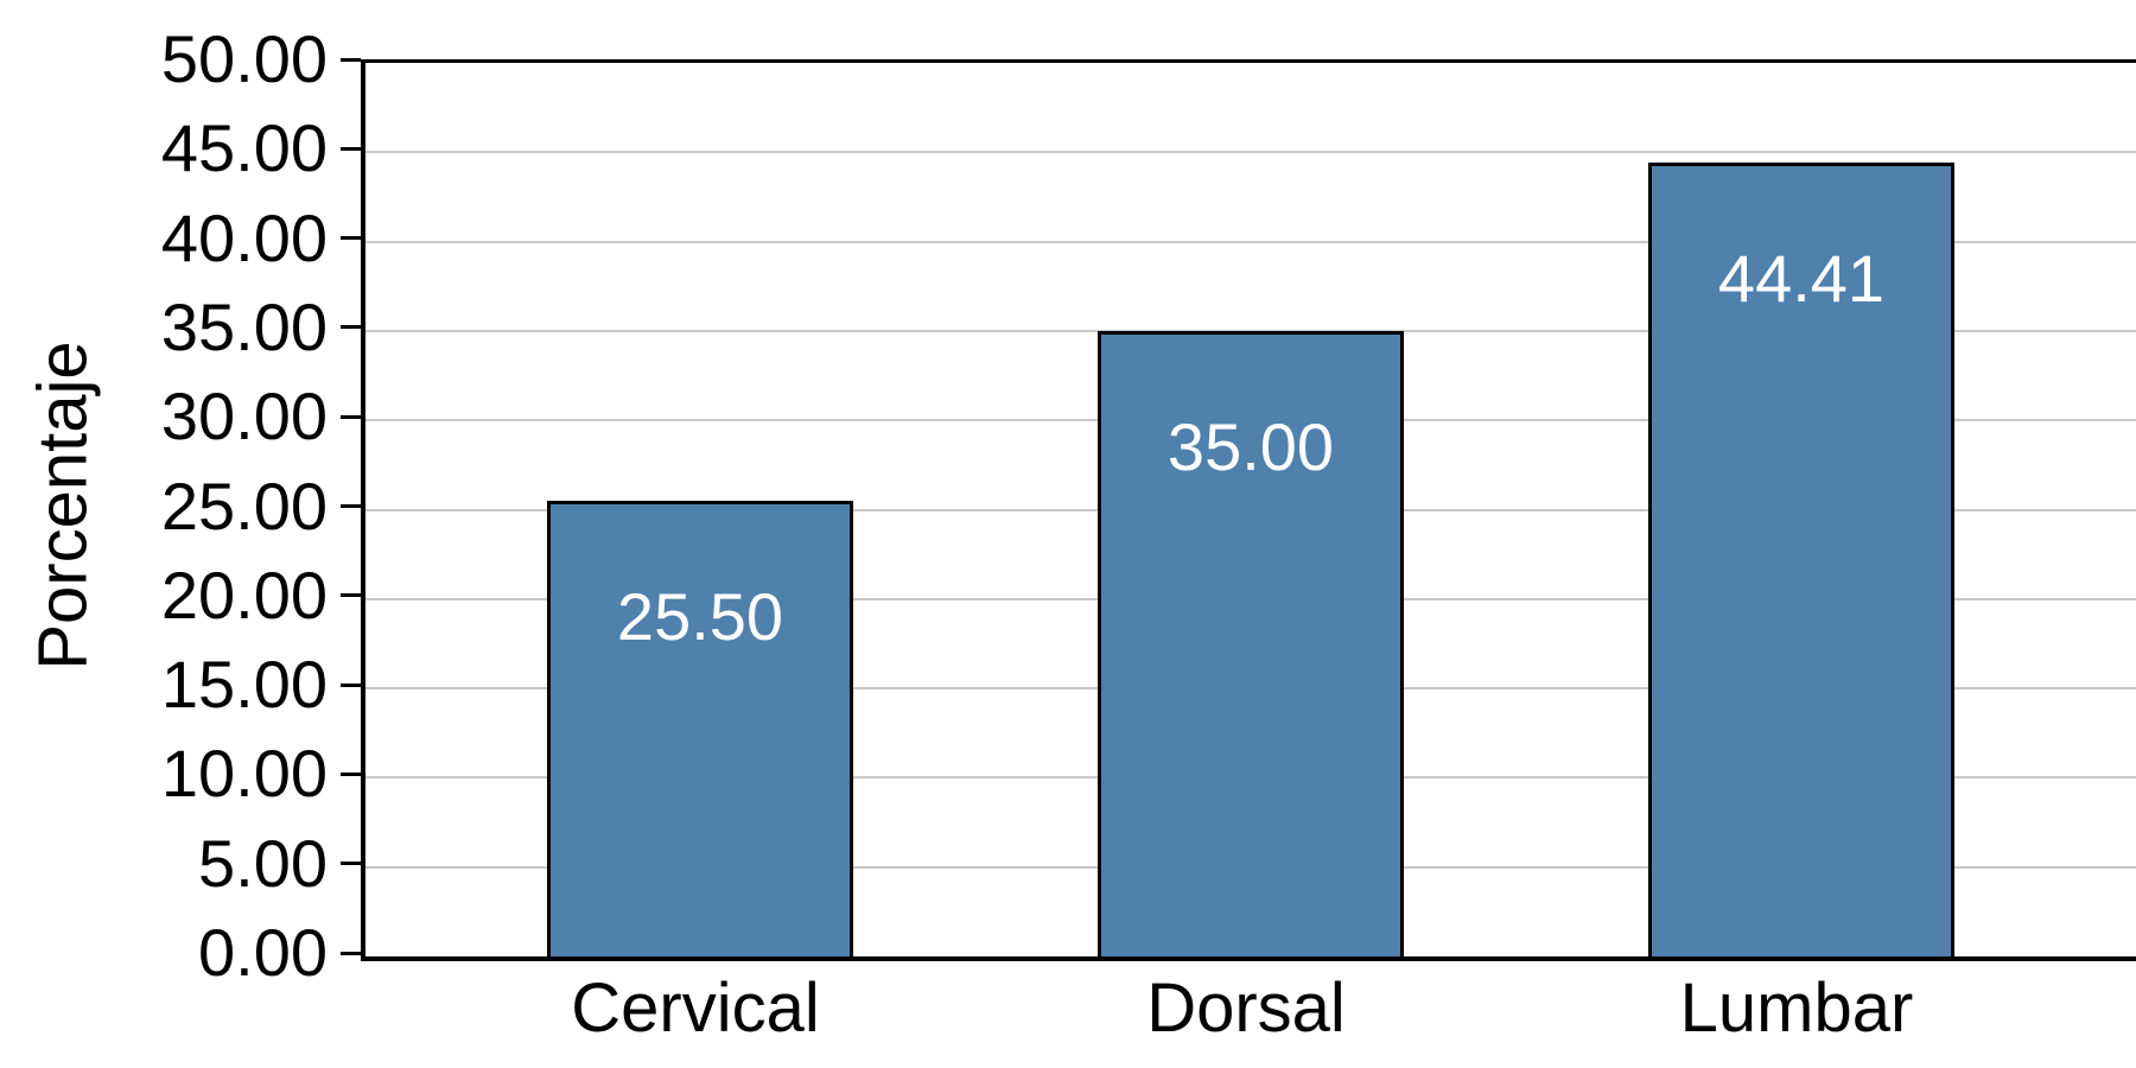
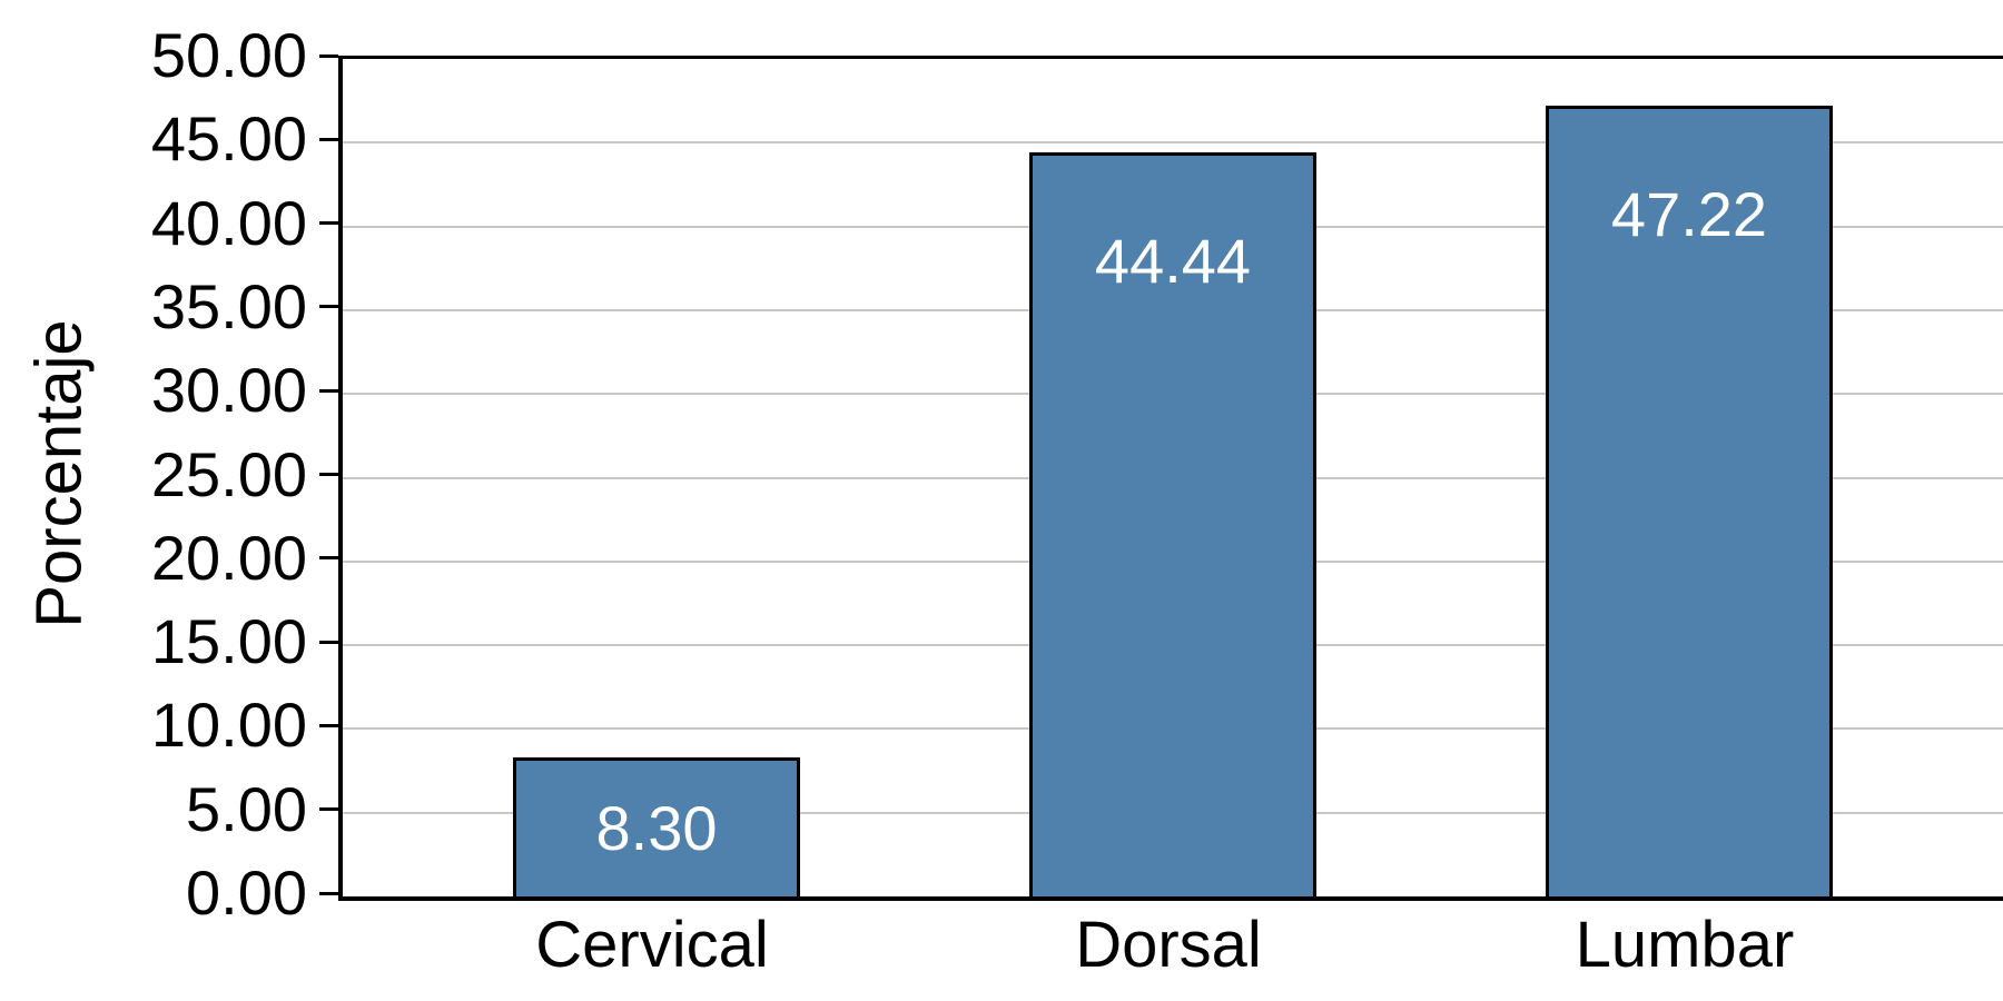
Cervical: 25.50 -> 8.30
Dorsal: 35.00 -> 44.44
Lumbar: 44.41 -> 47.22
